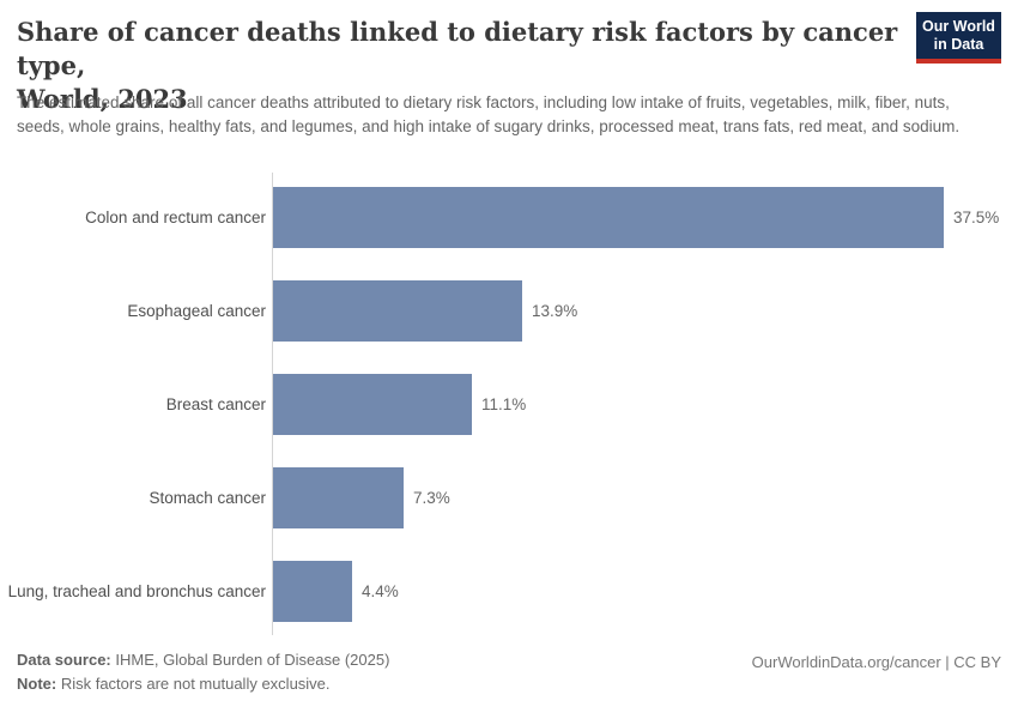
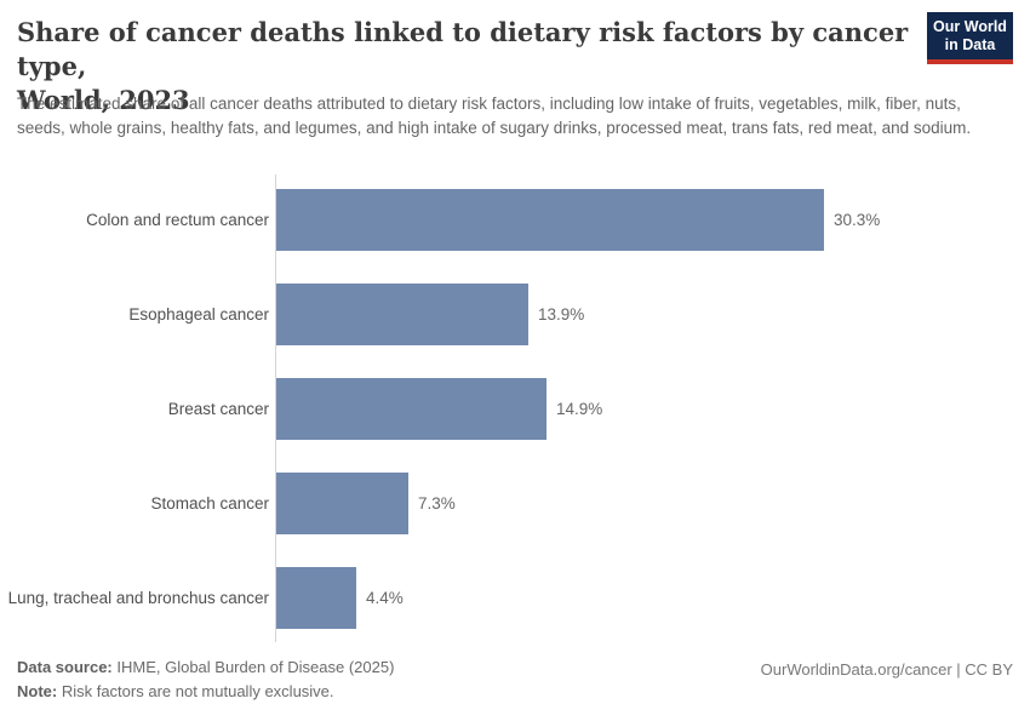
Colon and rectum cancer: 37.5% -> 30.3%
Breast cancer: 11.1% -> 14.9%
